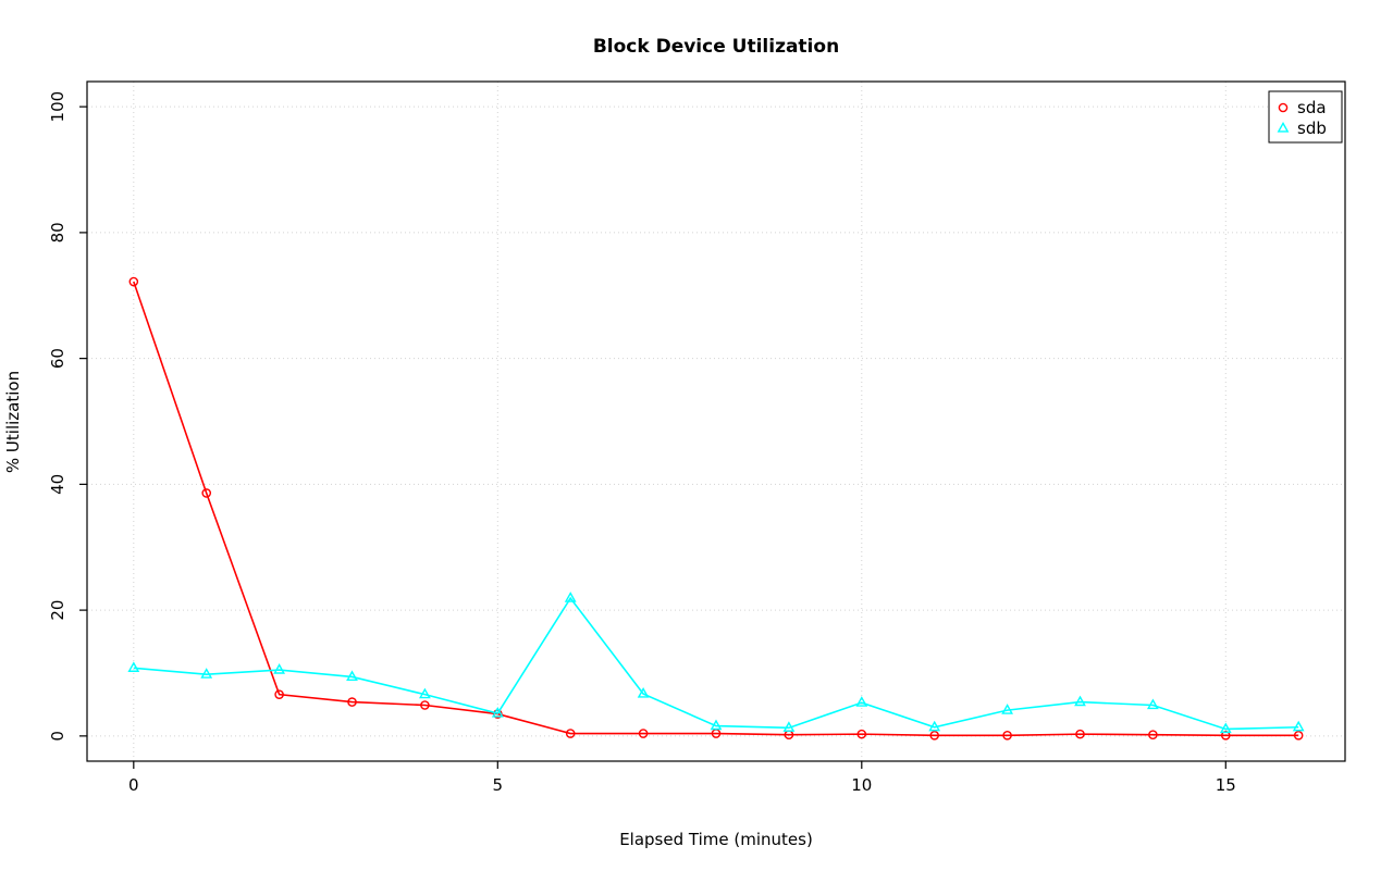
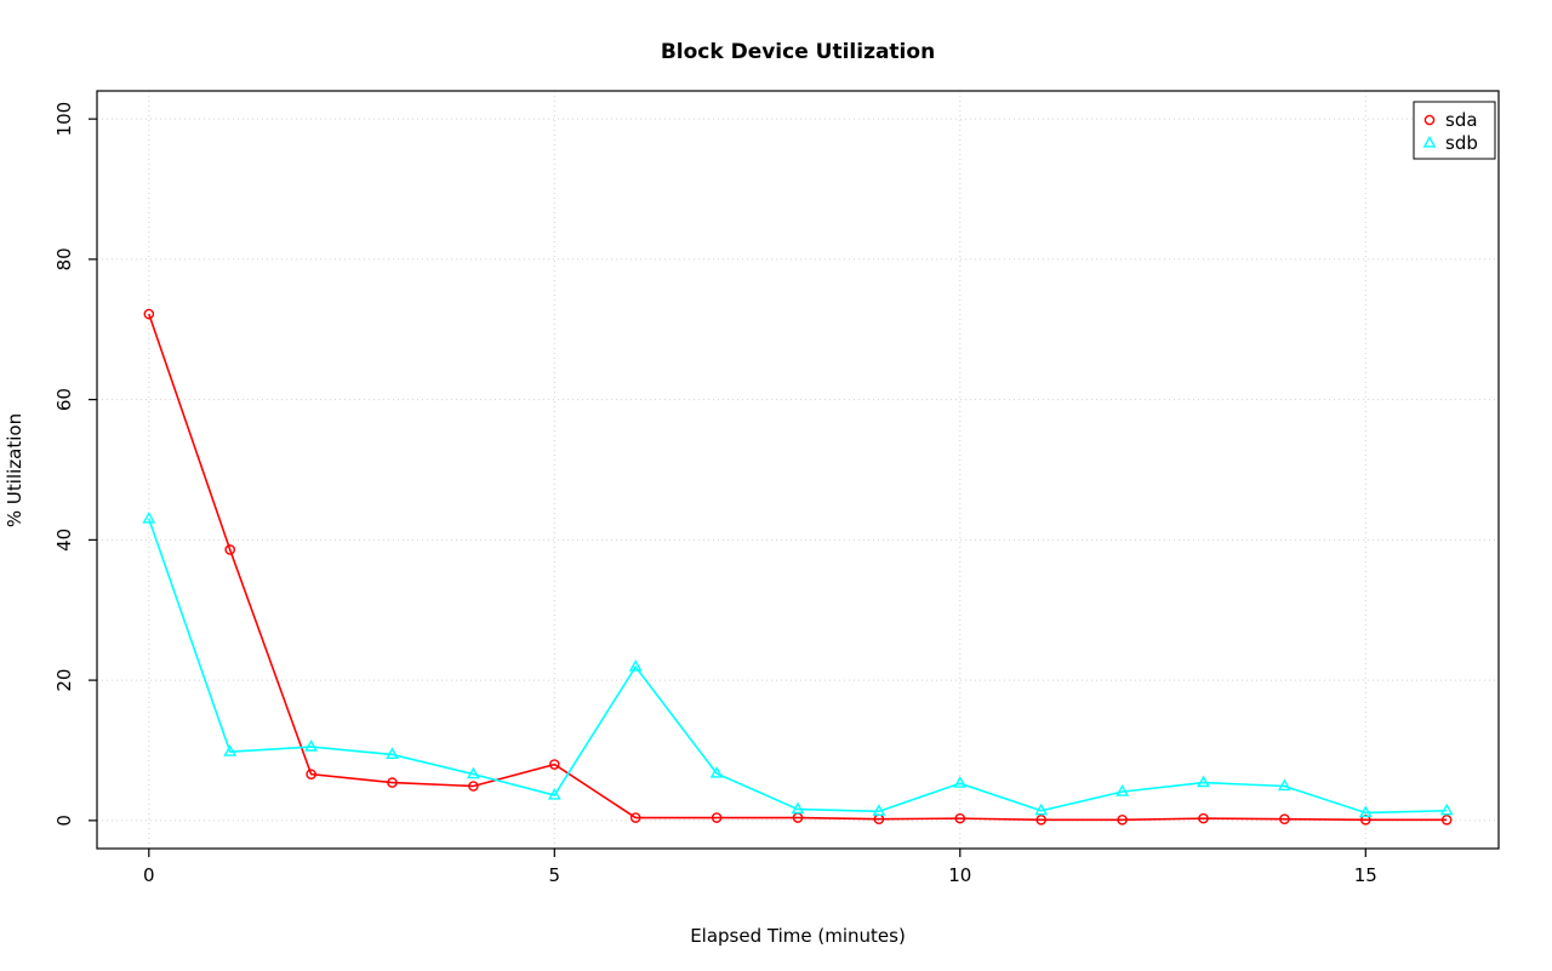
sdb/0: 11 -> 43
sda/5: 4 -> 8
